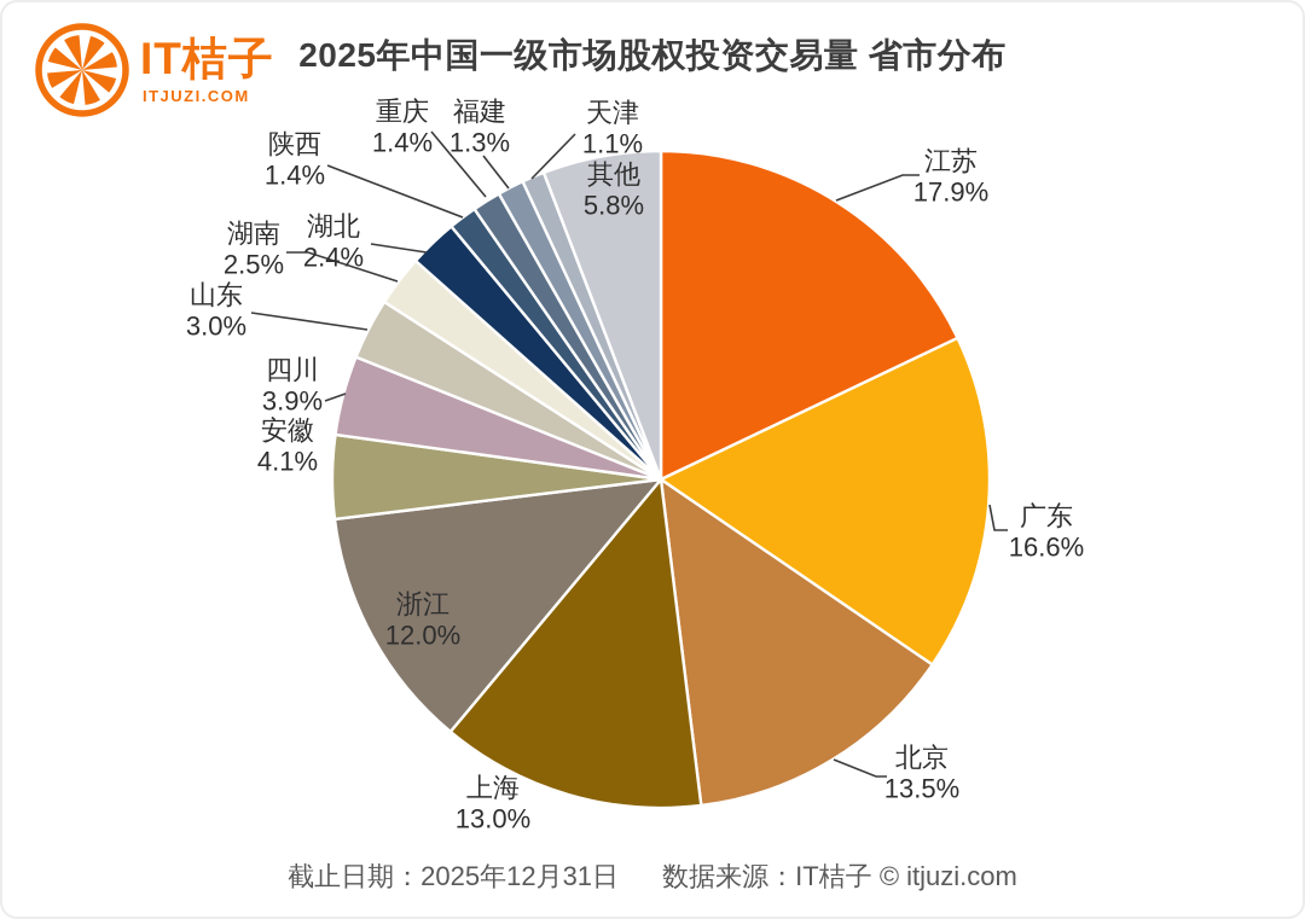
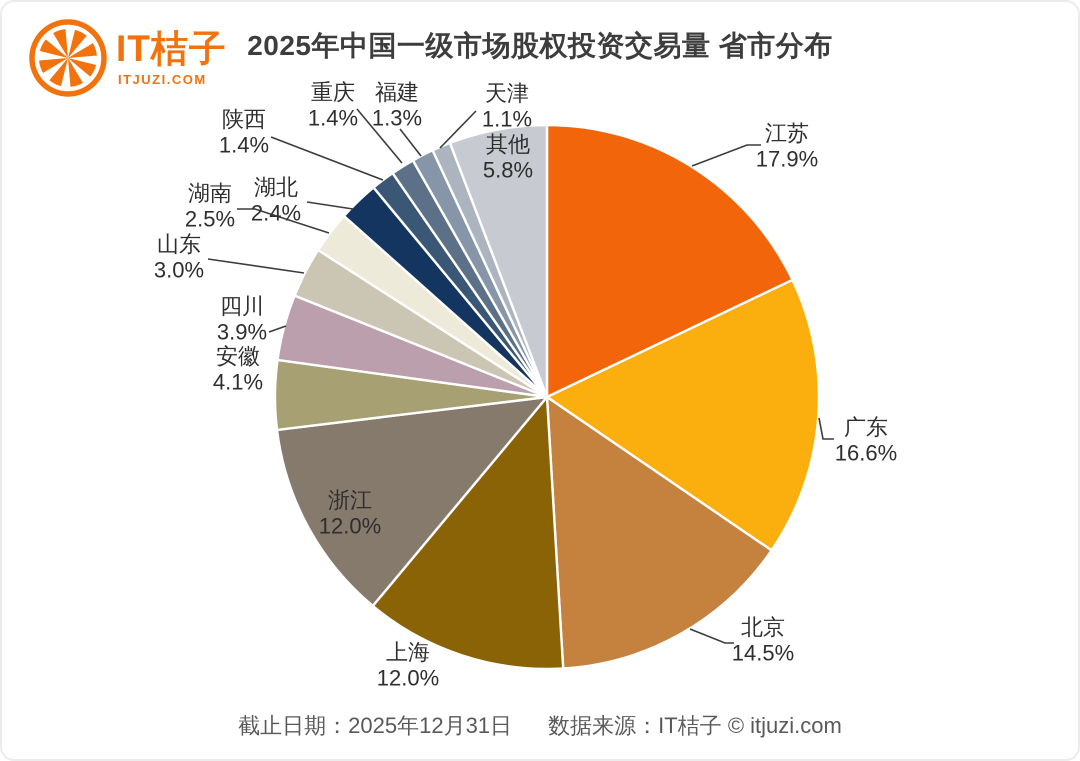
北京: 13.5% -> 14.5%
上海: 13.0% -> 12.0%
